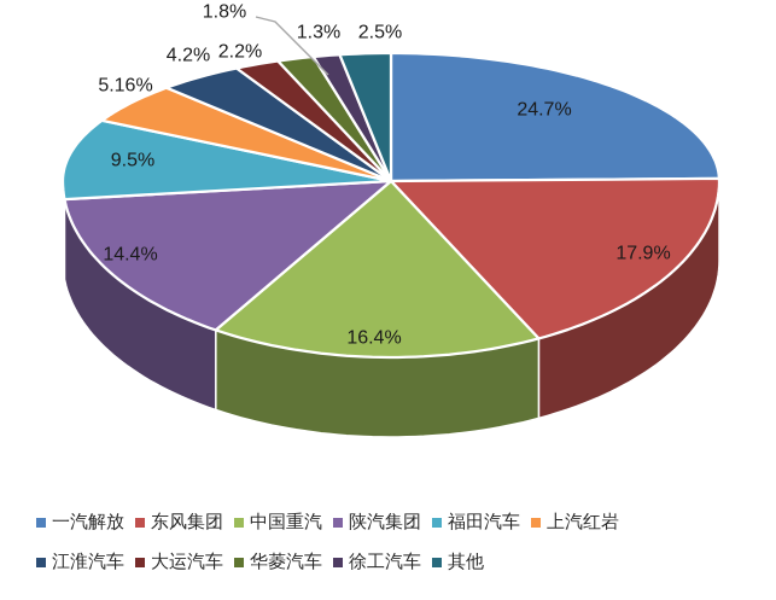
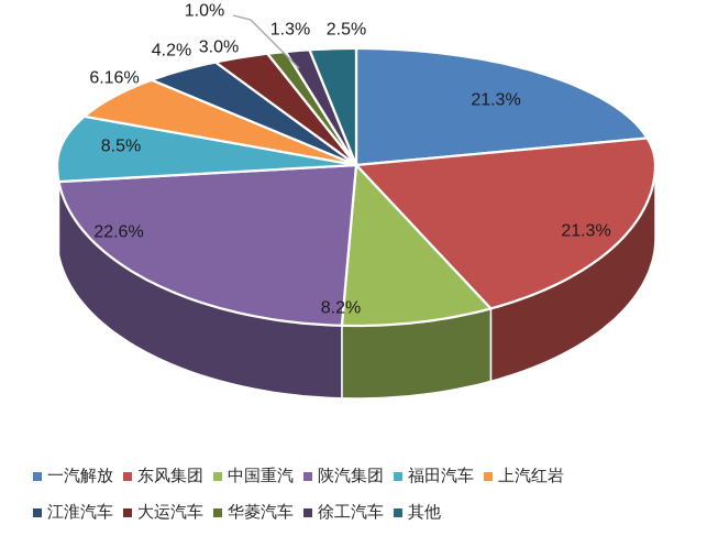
一汽解放: 24.7% -> 21.3%
东风集团: 17.9% -> 21.3%
中国重汽: 16.4% -> 8.2%
陕汽集团: 14.4% -> 22.6%
福田汽车: 9.5% -> 8.5%
上汽红岩: 5.16% -> 6.16%
大运汽车: 2.2% -> 3.0%
华菱汽车: 1.8% -> 1.0%
